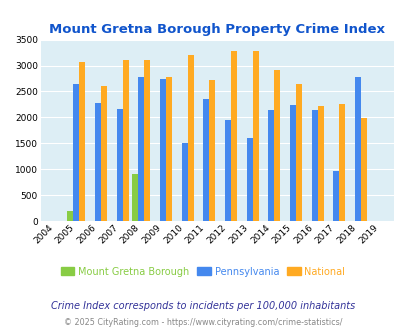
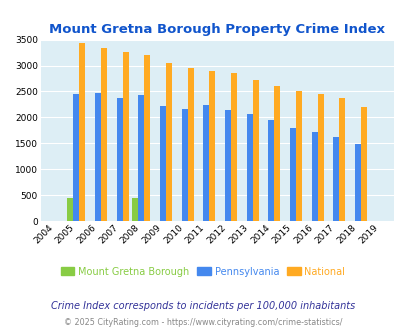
Mount Gretna Borough/2005: 200 -> 450
Pennsylvania/2005: 2640 -> 2460
National/2005: 3060 -> 3430
Pennsylvania/2006: 2280 -> 2470
National/2006: 2600 -> 3330
Pennsylvania/2007: 2160 -> 2370
National/2007: 3100 -> 3270
Mount Gretna Borough/2008: 900 -> 450
Pennsylvania/2008: 2780 -> 2430
National/2008: 3100 -> 3210
Pennsylvania/2009: 2740 -> 2210
National/2009: 2780 -> 3040
Pennsylvania/2010: 1500 -> 2170
National/2010: 3200 -> 2950
Pennsylvania/2011: 2360 -> 2230
National/2011: 2720 -> 2900
Pennsylvania/2012: 1940 -> 2150
National/2012: 3280 -> 2860
Pennsylvania/2013: 1600 -> 2060
National/2013: 3280 -> 2730
Pennsylvania/2014: 2140 -> 1940
National/2014: 2920 -> 2600
Pennsylvania/2015: 2240 -> 1790
National/2015: 2640 -> 2500
Pennsylvania/2016: 2140 -> 1710
National/2016: 2220 -> 2460
Pennsylvania/2017: 960 -> 1630
National/2017: 2260 -> 2380
Pennsylvania/2018: 2780 -> 1490
National/2018: 1980 -> 2200
